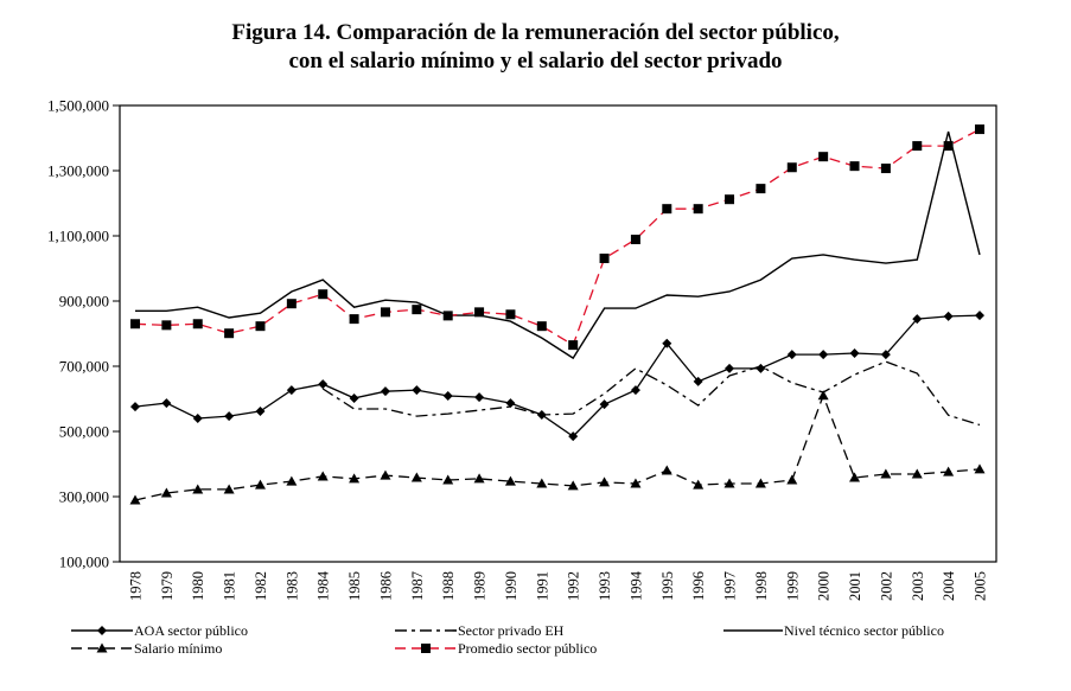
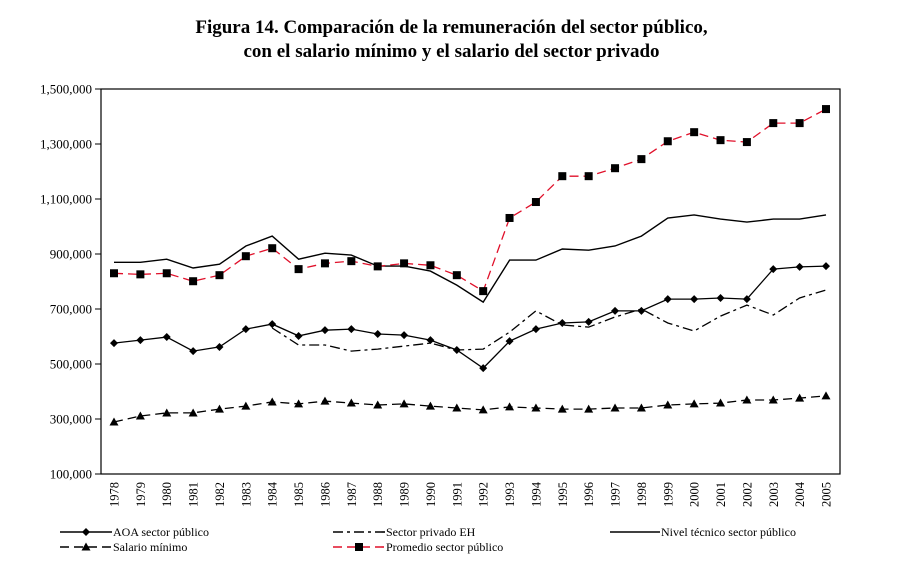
AOA sector público/1980: 540000 -> 600000
AOA sector público/1995: 770000 -> 650000
Salario mínimo/1995: 380000 -> 340000
Sector privado EH/1996: 580000 -> 630000
Salario mínimo/2000: 610000 -> 360000
Sector privado EH/2004: 550000 -> 740000
Nivel técnico sector público/2004: 1420000 -> 1030000
Sector privado EH/2005: 520000 -> 770000
